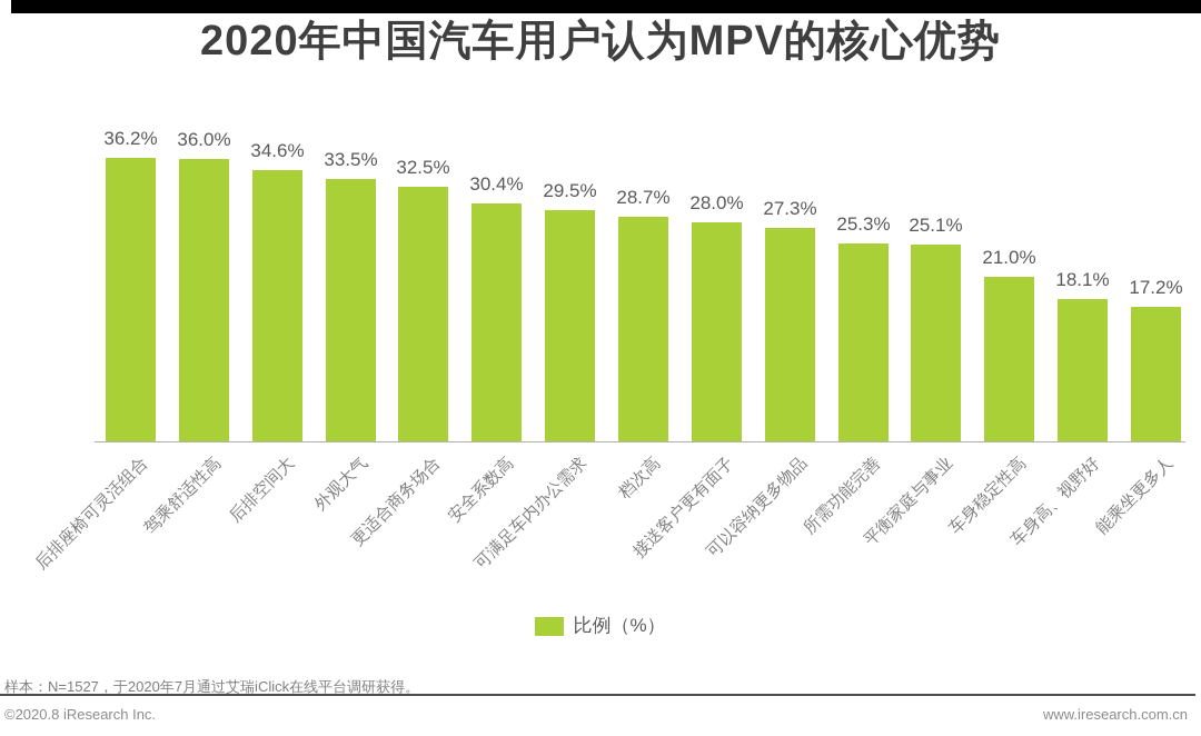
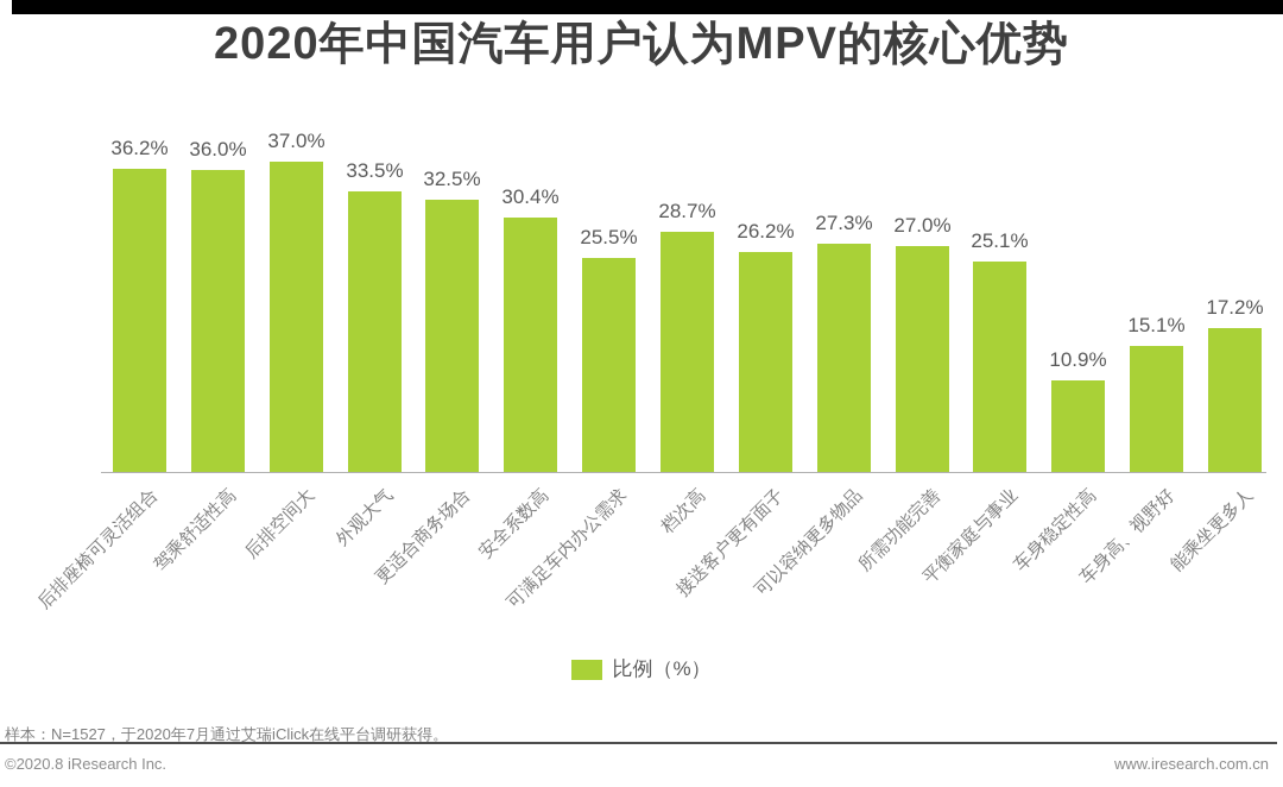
后排空间大: 34.6% -> 37.0%
可满足车内办公需求: 29.5% -> 25.5%
接送客户更有面子: 28.0% -> 26.2%
所需功能完善: 25.3% -> 27.0%
车身稳定性高: 21.0% -> 10.9%
车身高、视野好: 18.1% -> 15.1%
